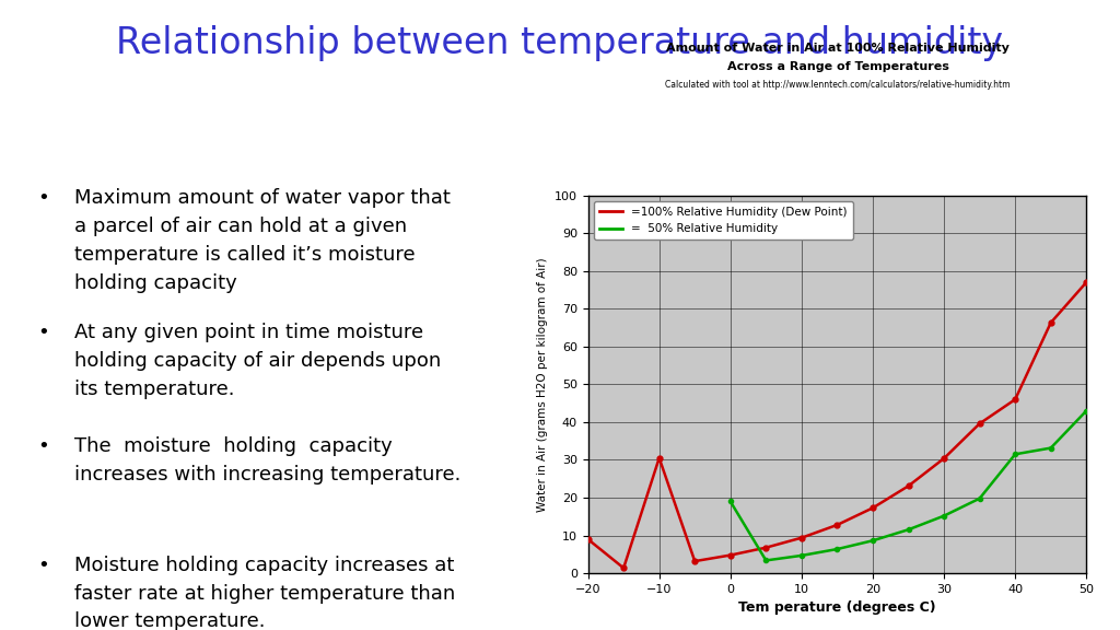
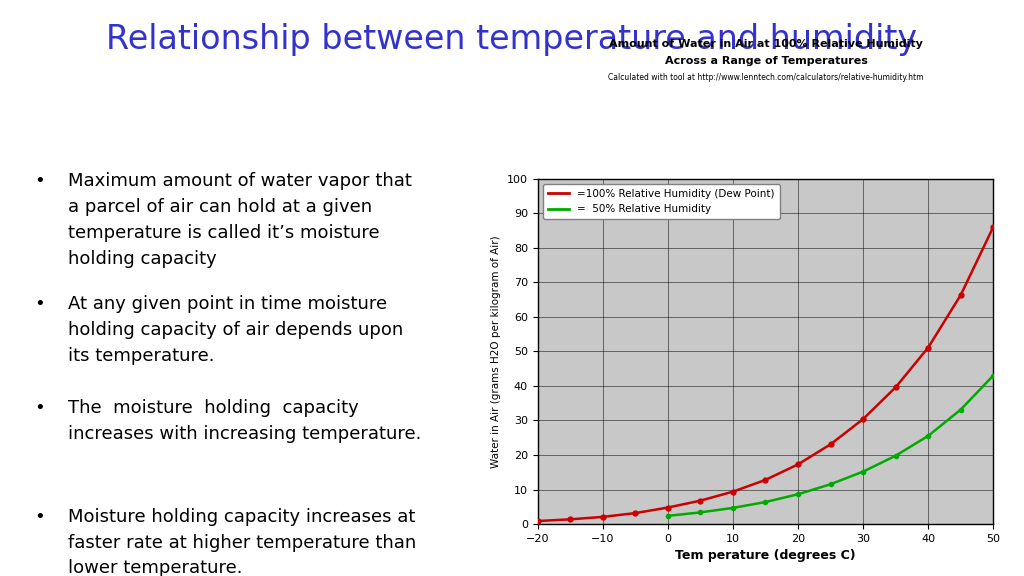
=100% Relative Humidity (Dew Point)/−20: 9.0 -> 0.9
=100% Relative Humidity (Dew Point)/−10: 30.5 -> 2.1
= 50% Relative Humidity/0: 19.0 -> 2.4
=100% Relative Humidity (Dew Point)/40: 46.0 -> 51.1
= 50% Relative Humidity/40: 31.5 -> 25.6
=100% Relative Humidity (Dew Point)/50: 77.0 -> 86.0
